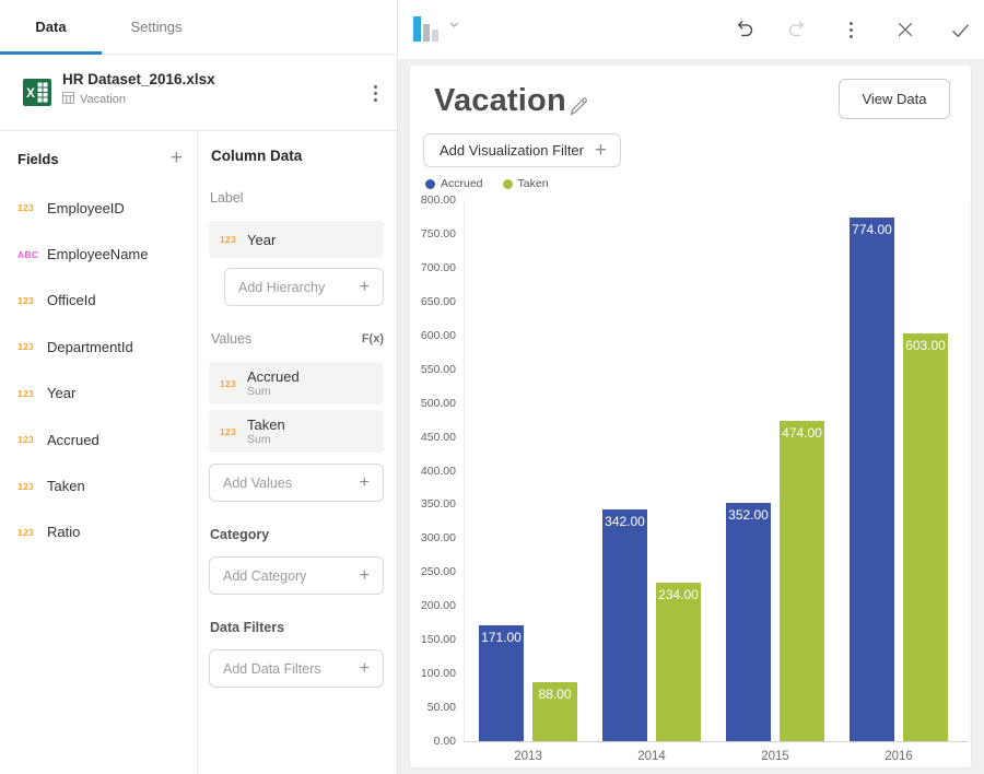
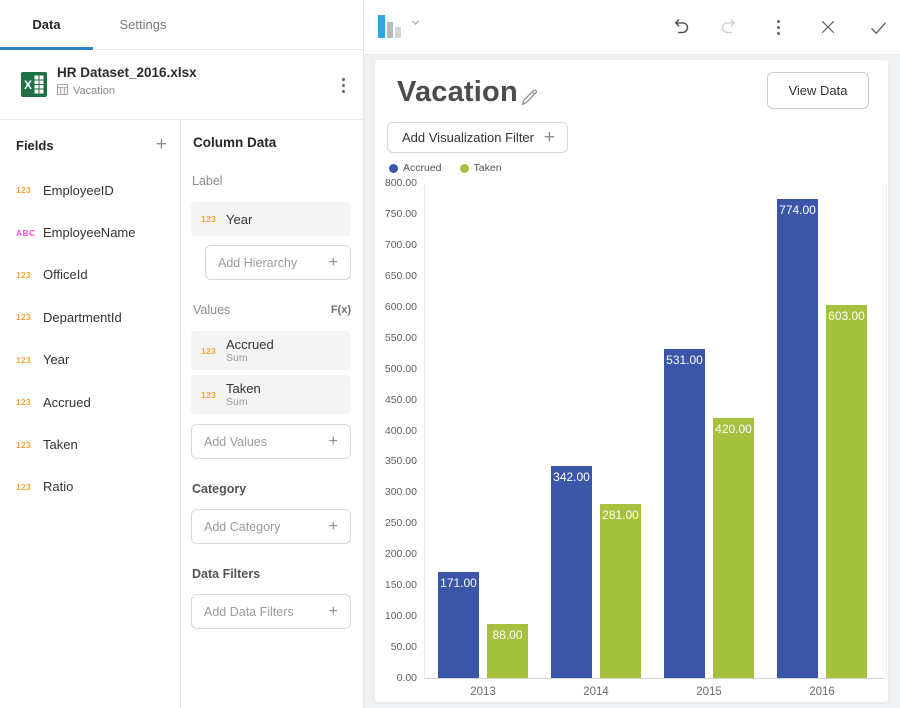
Taken/2014: 234.00 -> 281.00
Accrued/2015: 352.00 -> 531.00
Taken/2015: 474.00 -> 420.00
